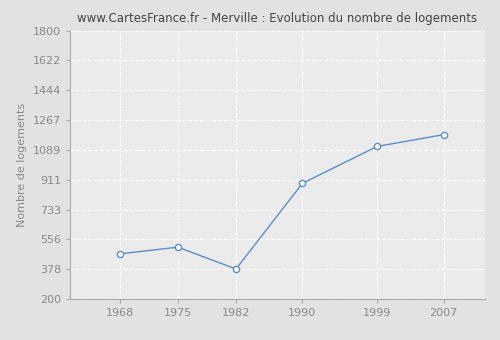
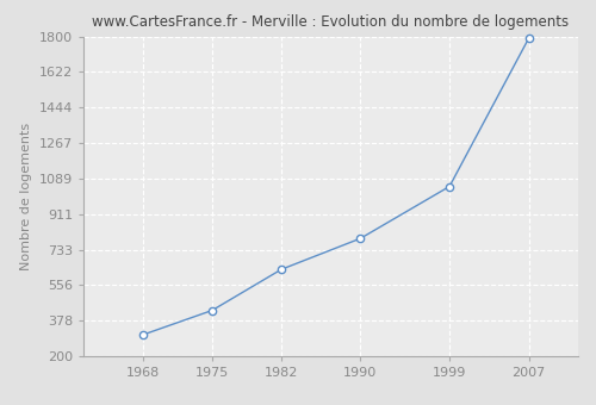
1968: 470 -> 310
1975: 510 -> 430
1982: 380 -> 640
1990: 890 -> 790
1999: 1110 -> 1050
2007: 1180 -> 1790
